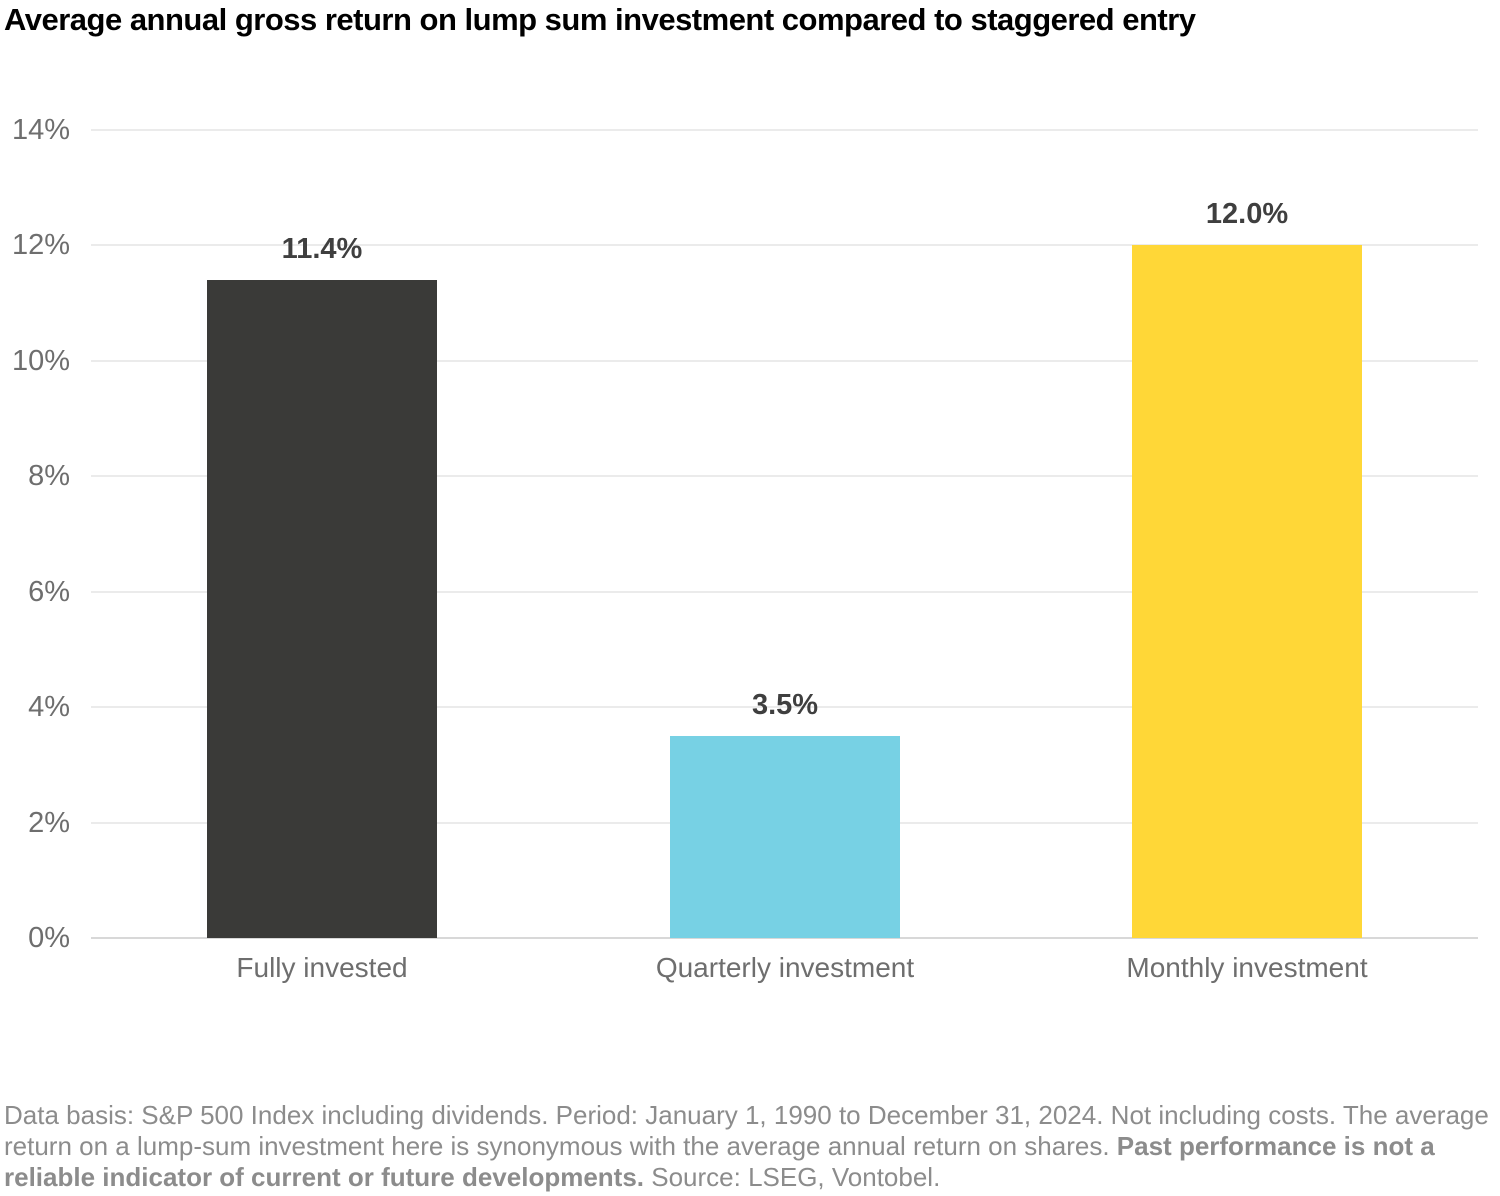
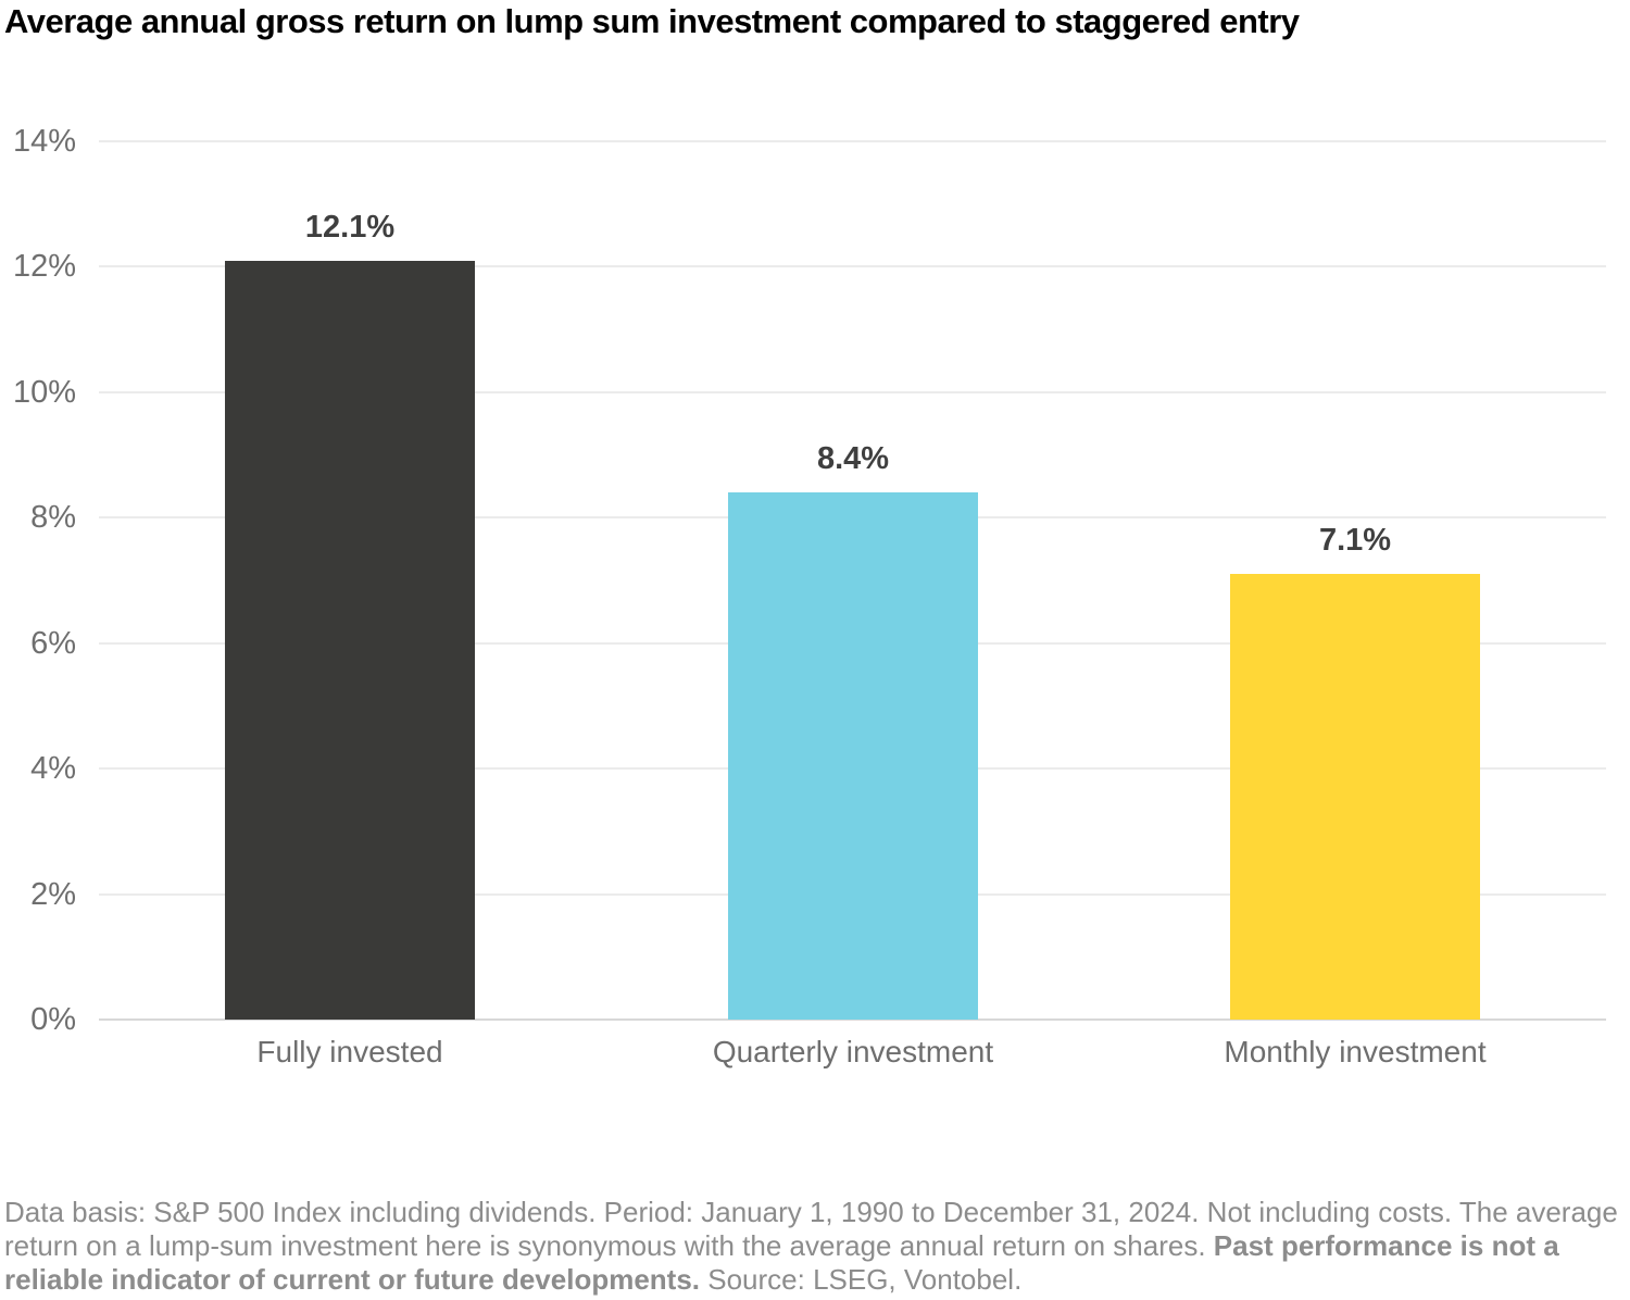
Fully invested: 11.4% -> 12.1%
Quarterly investment: 3.5% -> 8.4%
Monthly investment: 12.0% -> 7.1%
